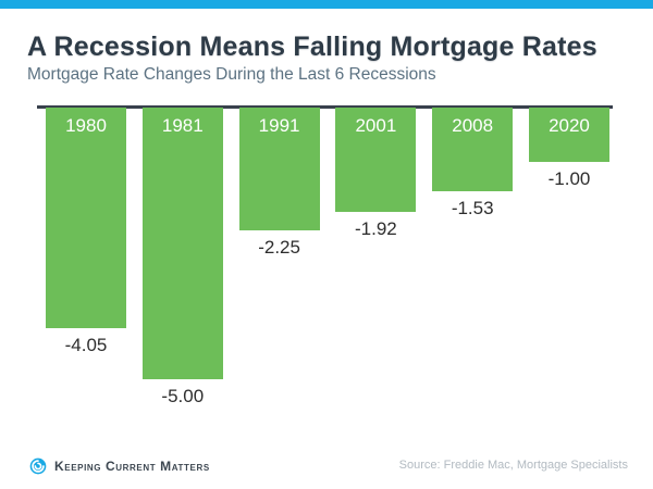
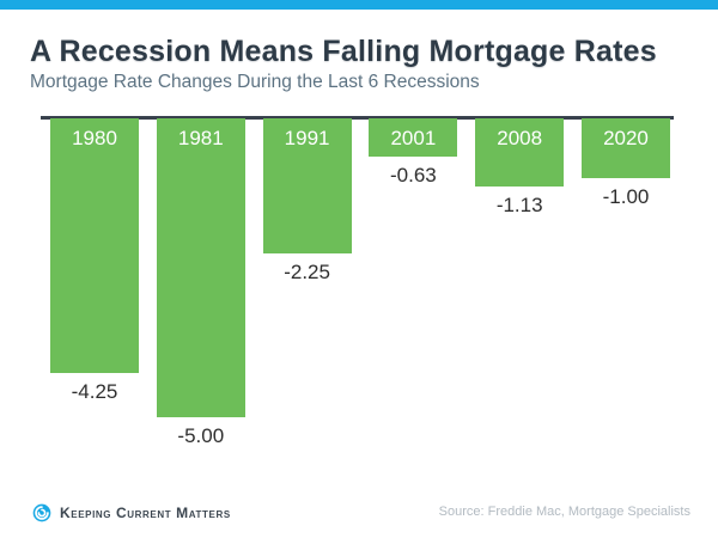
1980: -4.05 -> -4.25
2001: -1.92 -> -0.63
2008: -1.53 -> -1.13
